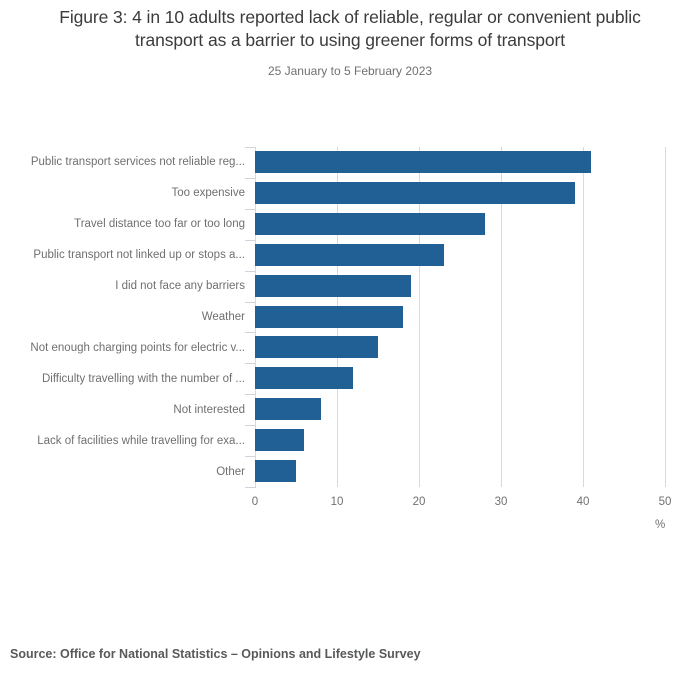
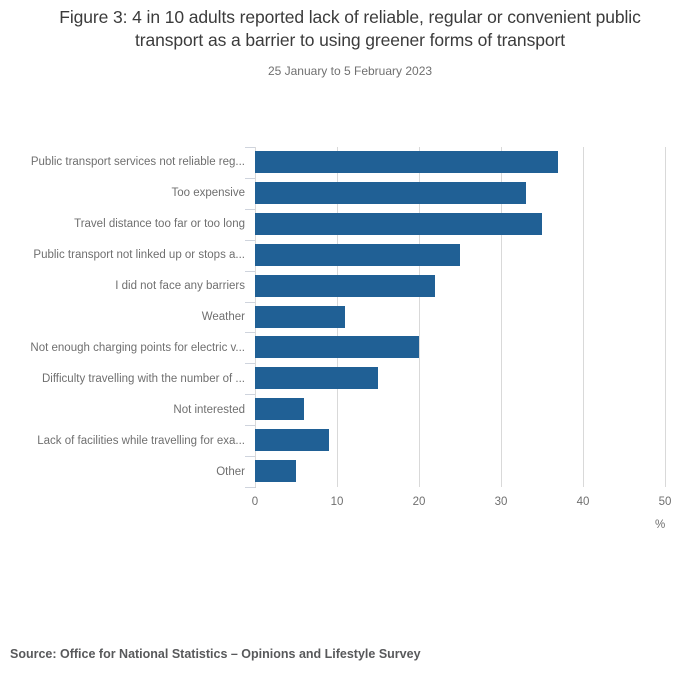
Public transport services not reliable reg...: 41 -> 37
Too expensive: 39 -> 33
Travel distance too far or too long: 28 -> 35
Public transport not linked up or stops a...: 23 -> 25
I did not face any barriers: 19 -> 22
Weather: 18 -> 11
Not enough charging points for electric v...: 15 -> 20
Difficulty travelling with the number of ...: 12 -> 15
Not interested: 8 -> 6
Lack of facilities while travelling for exa...: 6 -> 9
